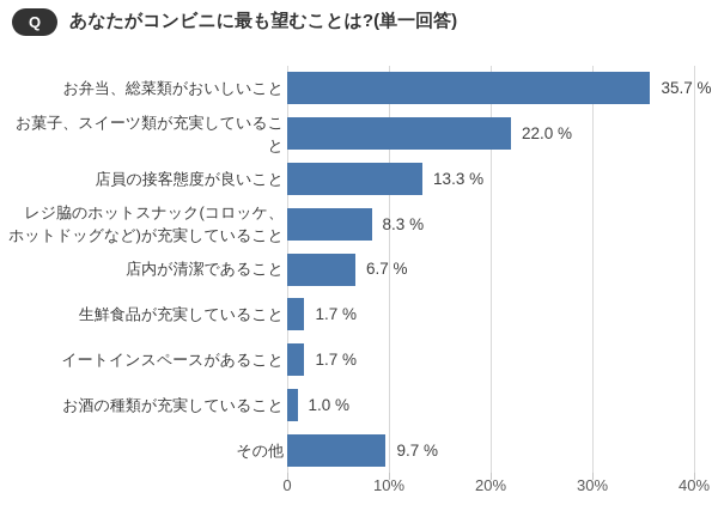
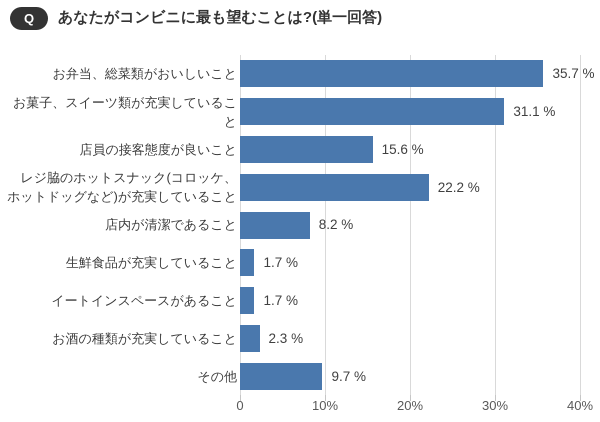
お菓子、スイーツ類が充実していること: 22.0 -> 31.1
店員の接客態度が良いこと: 13.3 -> 15.6
レジ脇のホットスナック(コロッケ、 ホットドッグなど)が充実していること: 8.3 -> 22.2
店内が清潔であること: 6.7 -> 8.2
お酒の種類が充実していること: 1.0 -> 2.3
